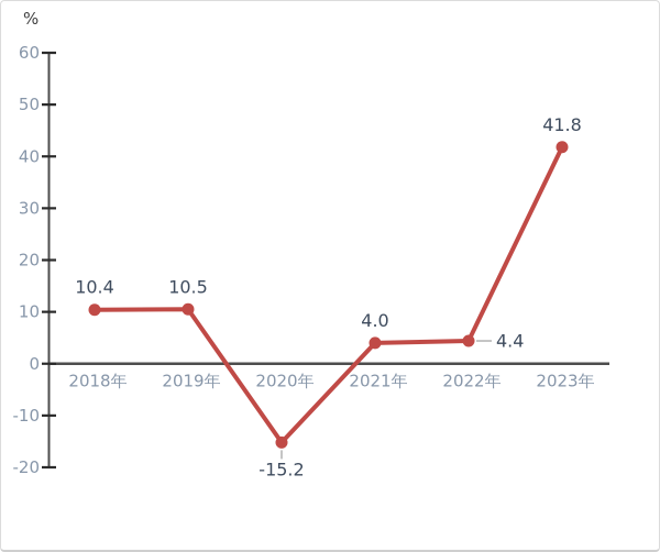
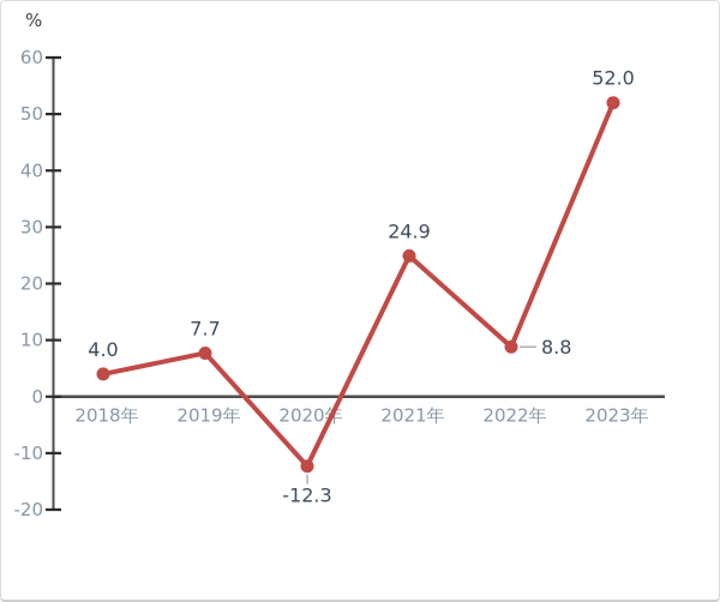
2018年: 10.4 -> 4.0
2019年: 10.5 -> 7.7
2020年: -15.2 -> -12.3
2021年: 4.0 -> 24.9
2022年: 4.4 -> 8.8
2023年: 41.8 -> 52.0
